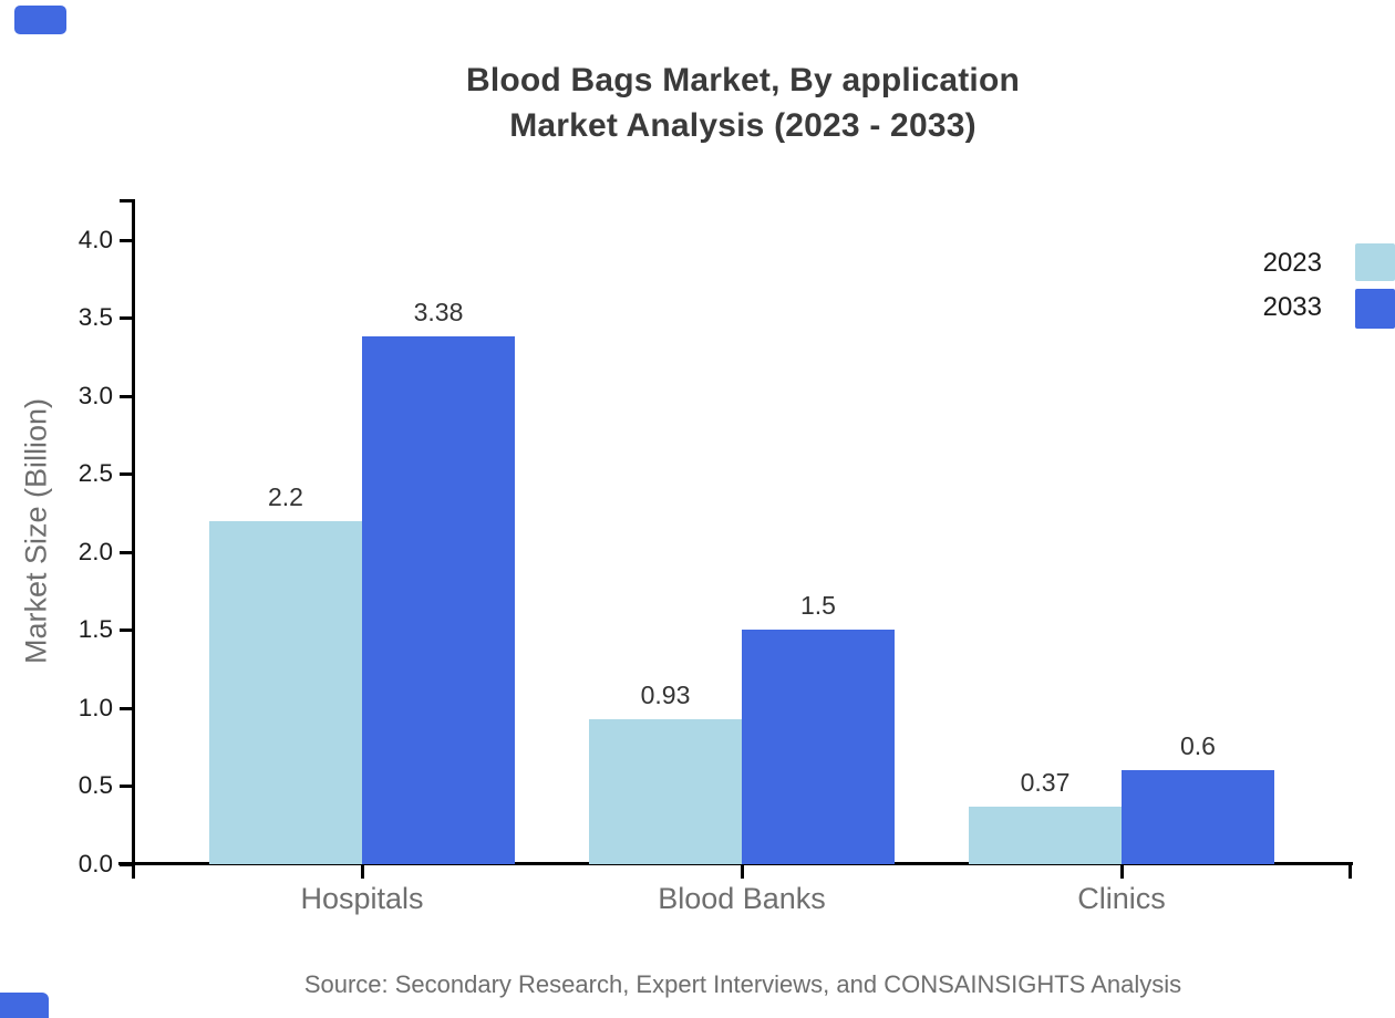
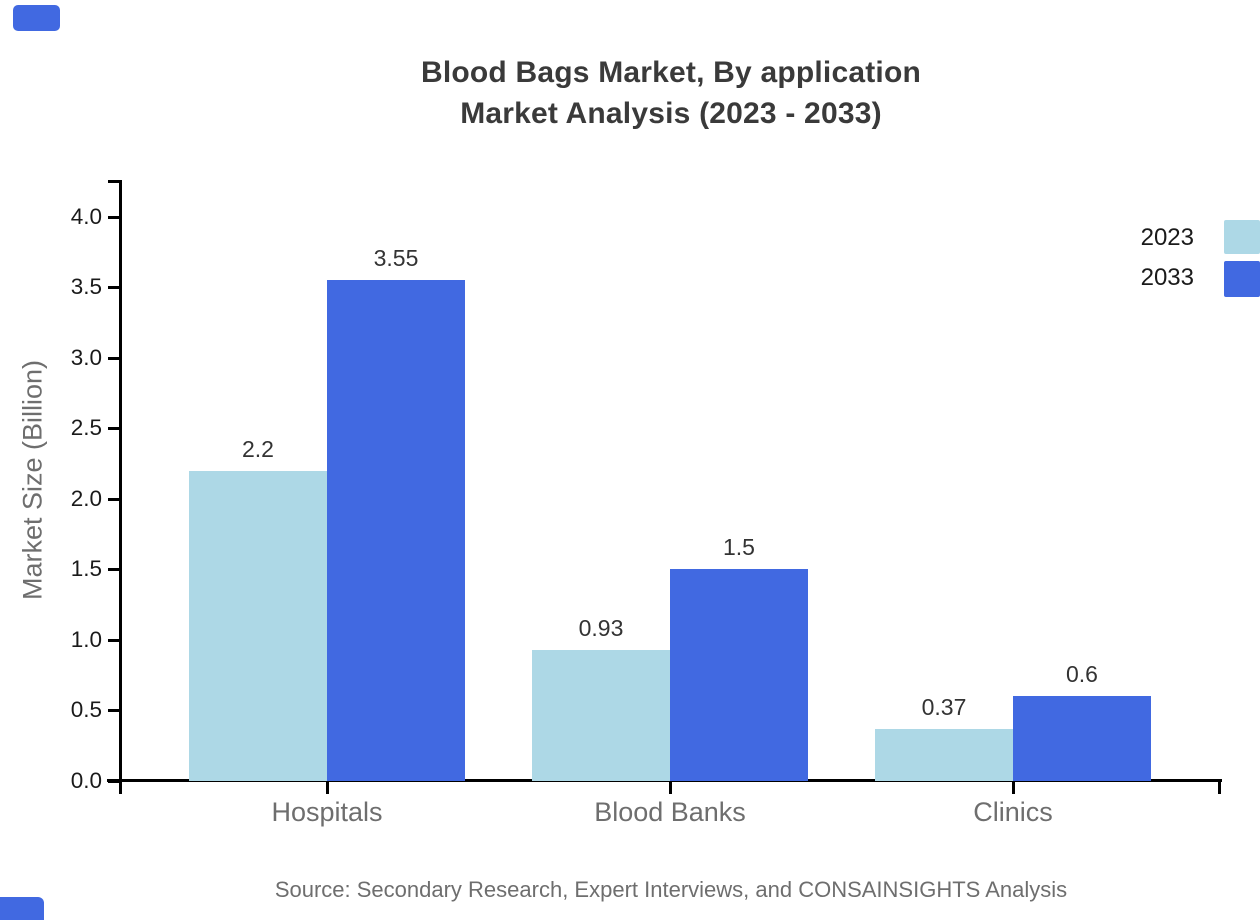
2033/Hospitals: 3.38 -> 3.55
